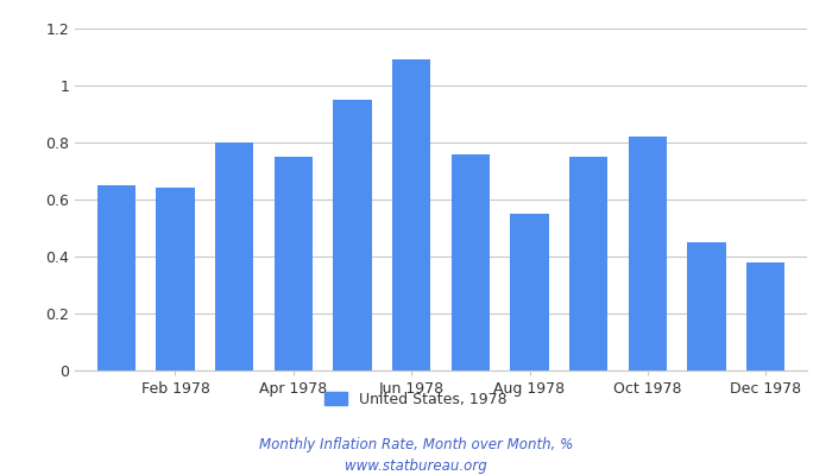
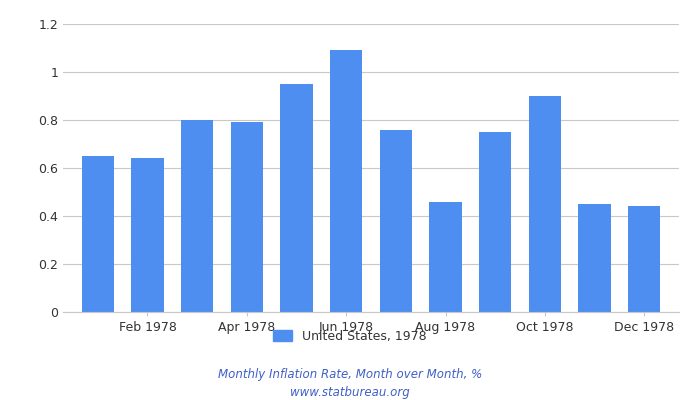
Apr 1978: 0.75 -> 0.79
Aug 1978: 0.55 -> 0.46
Oct 1978: 0.82 -> 0.90
Dec 1978: 0.38 -> 0.44
